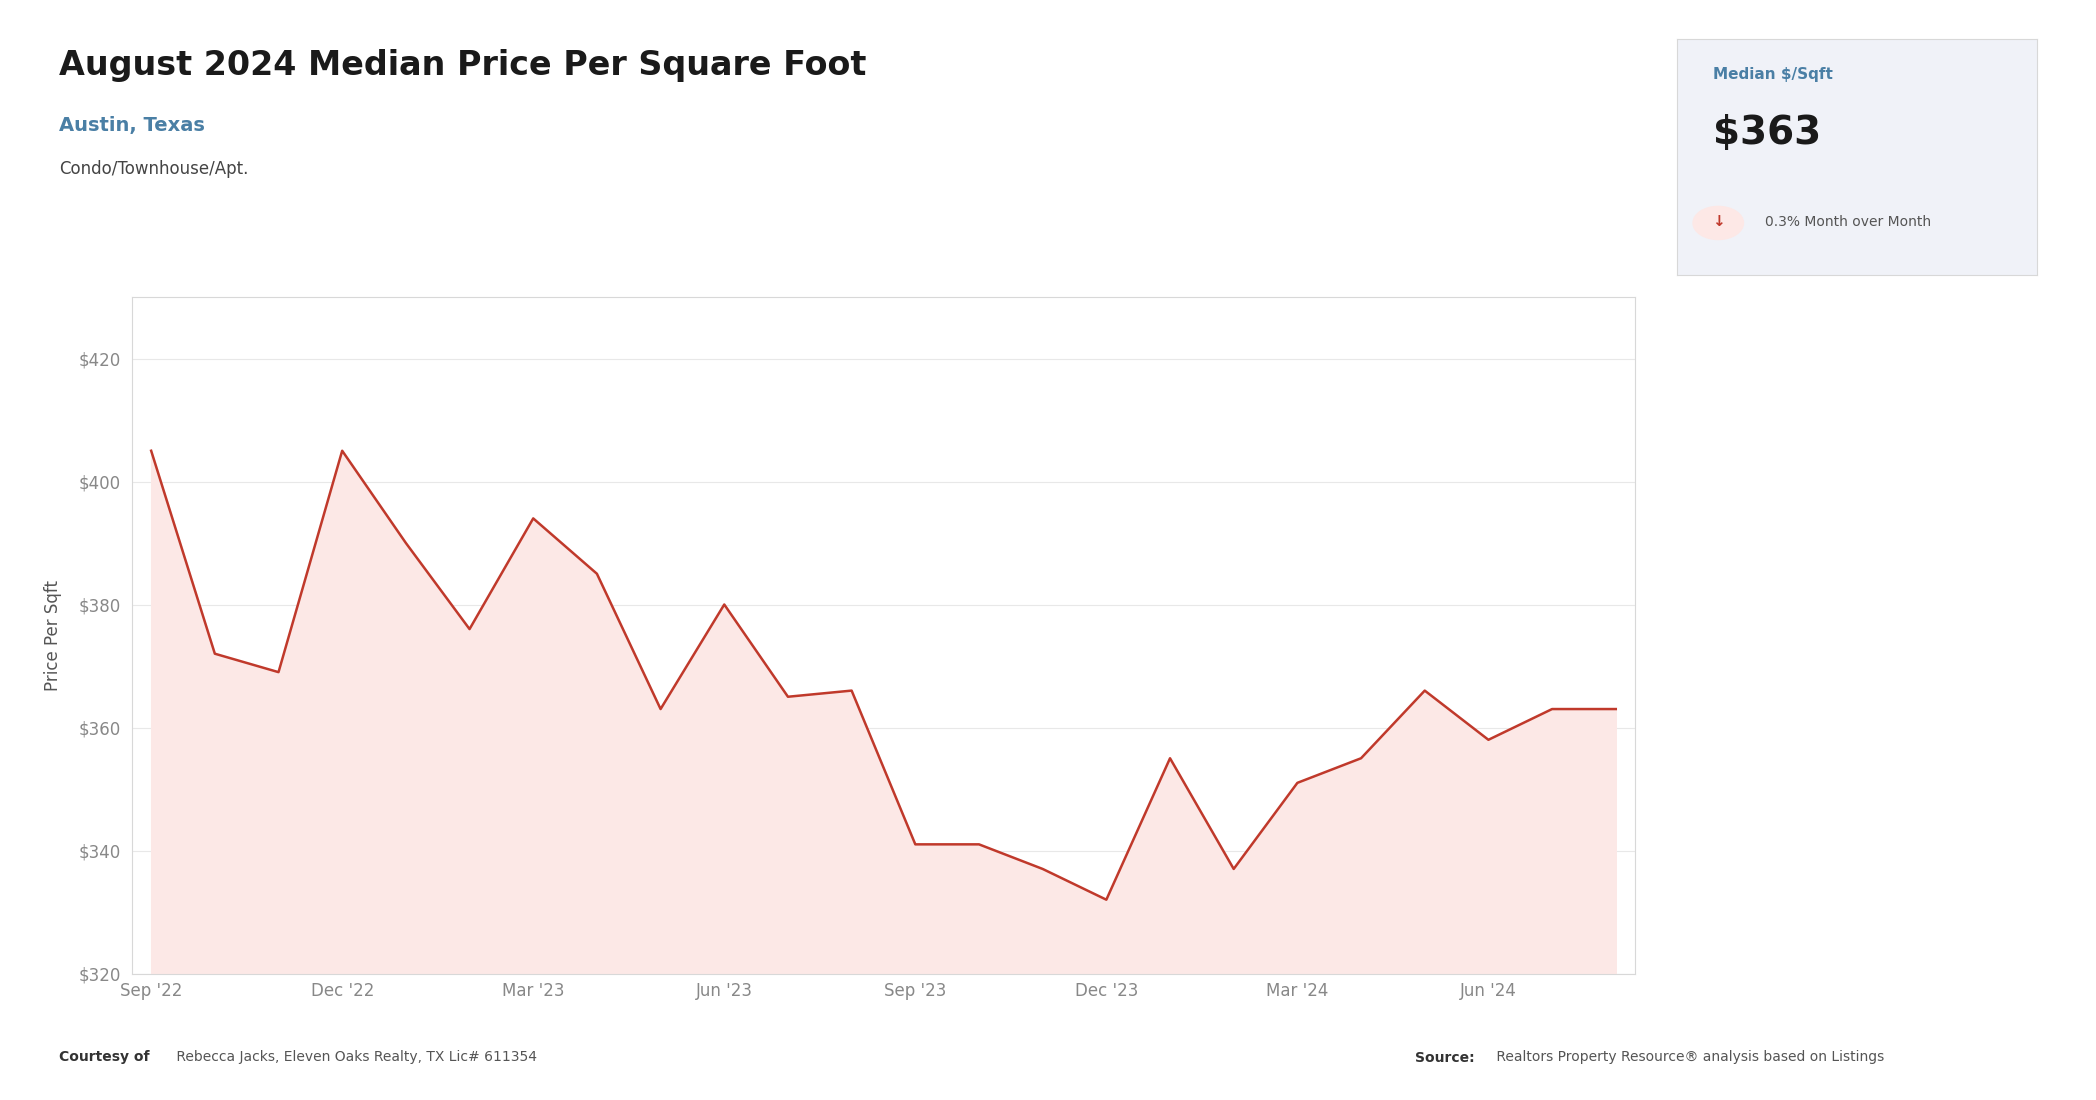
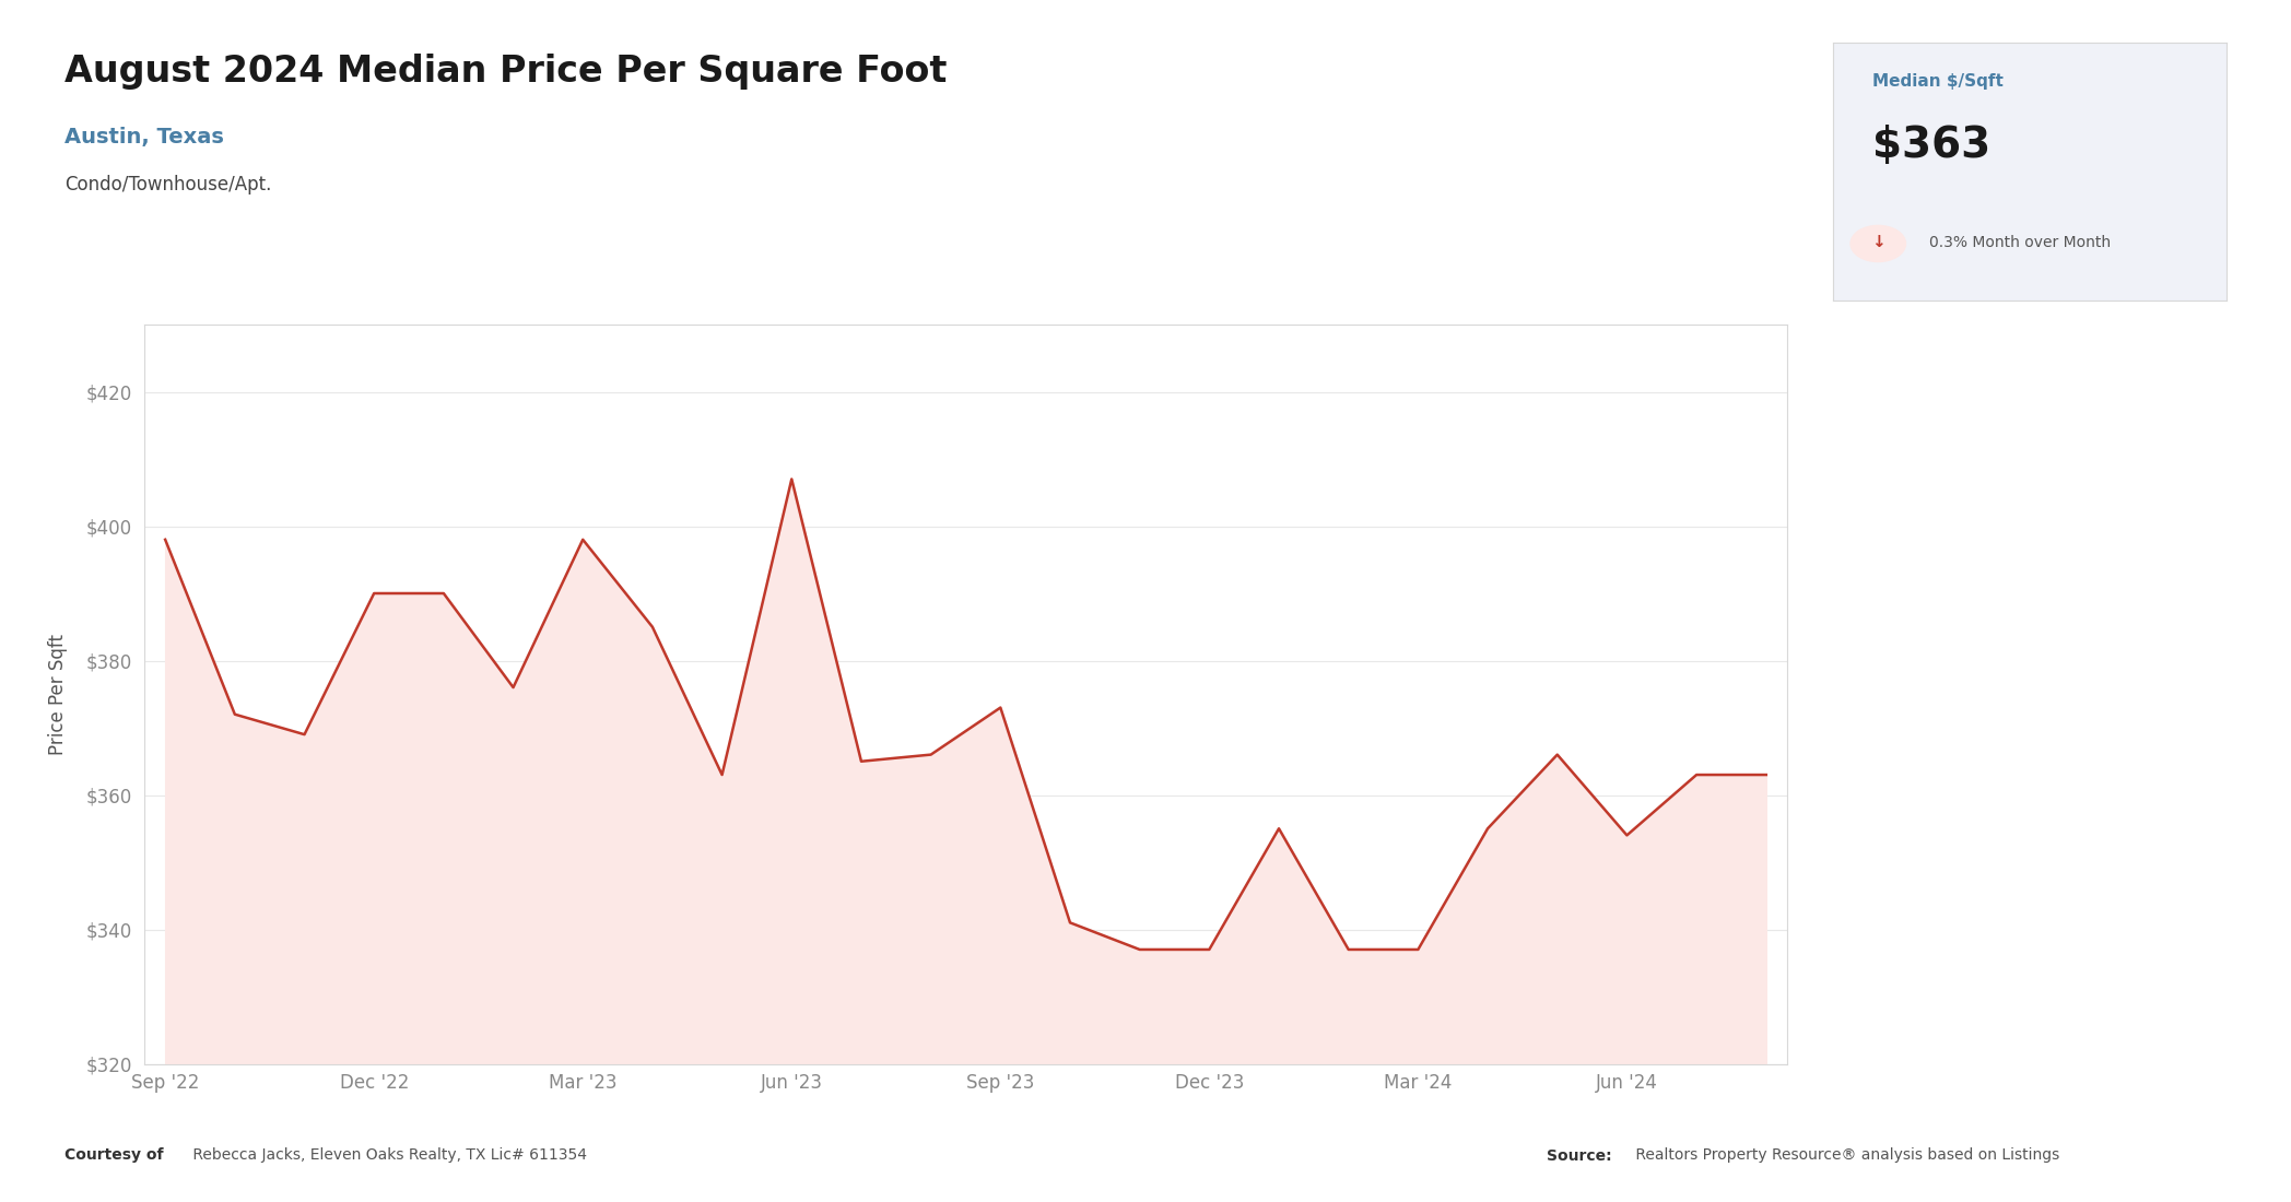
Sep '22: $405 -> $398
Dec '22: $405 -> $390
Mar '23: $394 -> $398
Jun '23: $380 -> $407
Sep '23: $341 -> $373
Dec '23: $332 -> $337
Mar '24: $351 -> $337
Jun '24: $358 -> $354
